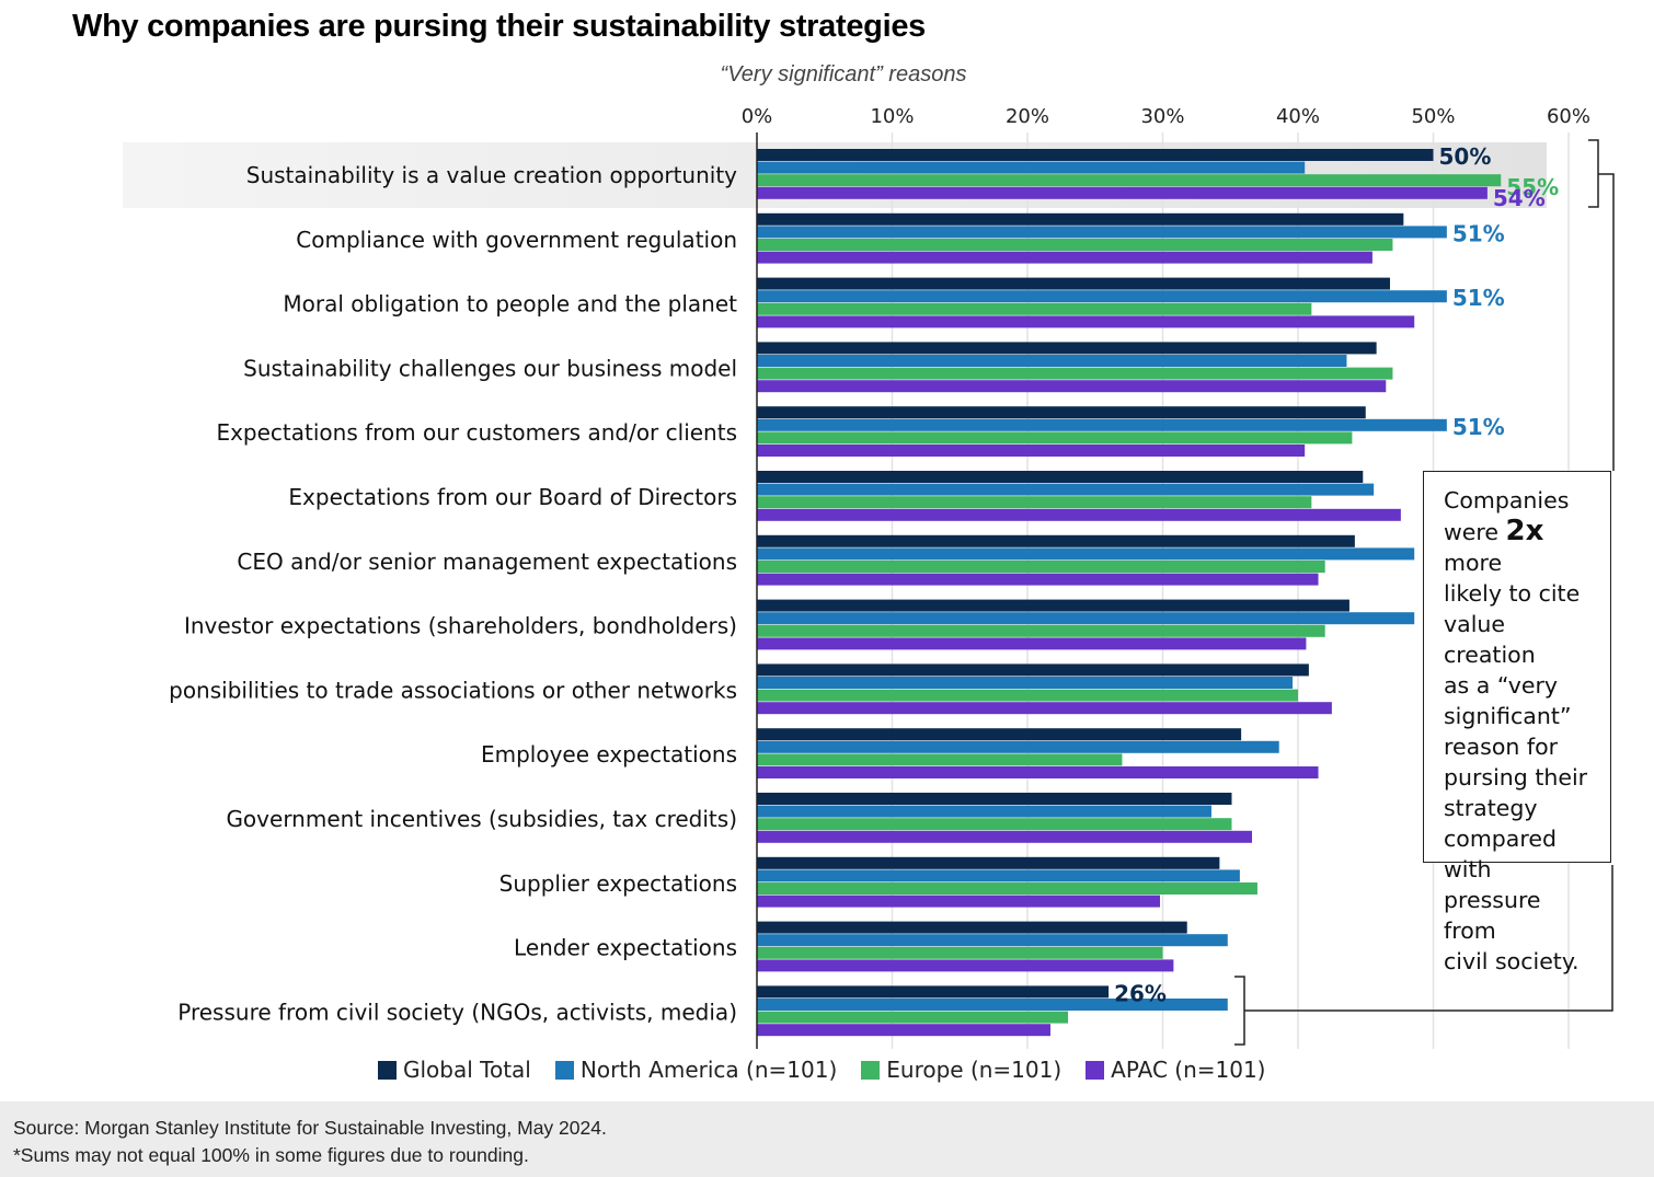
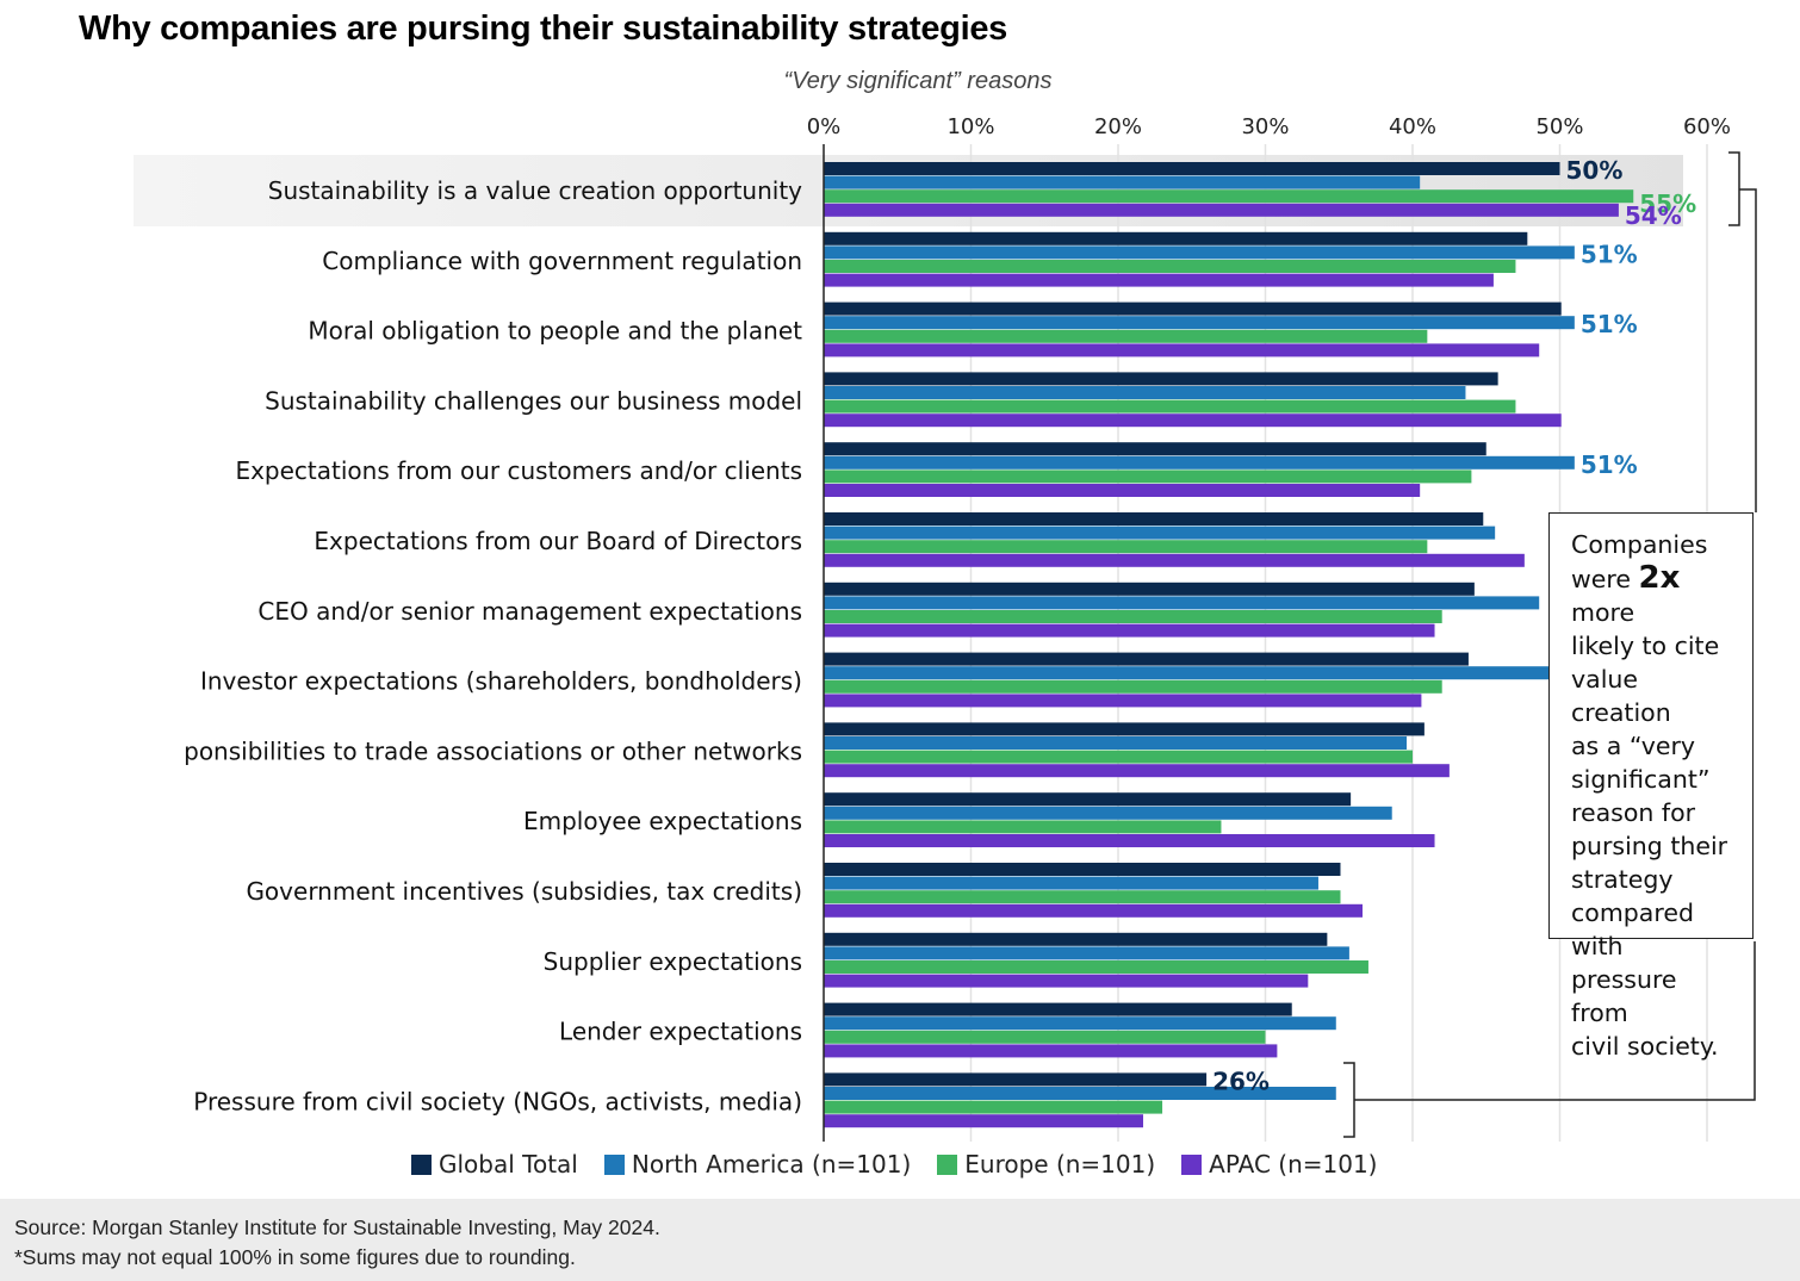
Global Total/Moral obligation to people and the planet: 46.8% -> 50.1%
APAC (n=101)/Sustainability challenges our business model: 46.5% -> 50.1%
North America (n=101)/Investor expectations (shareholders, bondholders): 48.6% -> 51.4%
APAC (n=101)/Supplier expectations: 29.8% -> 32.9%
